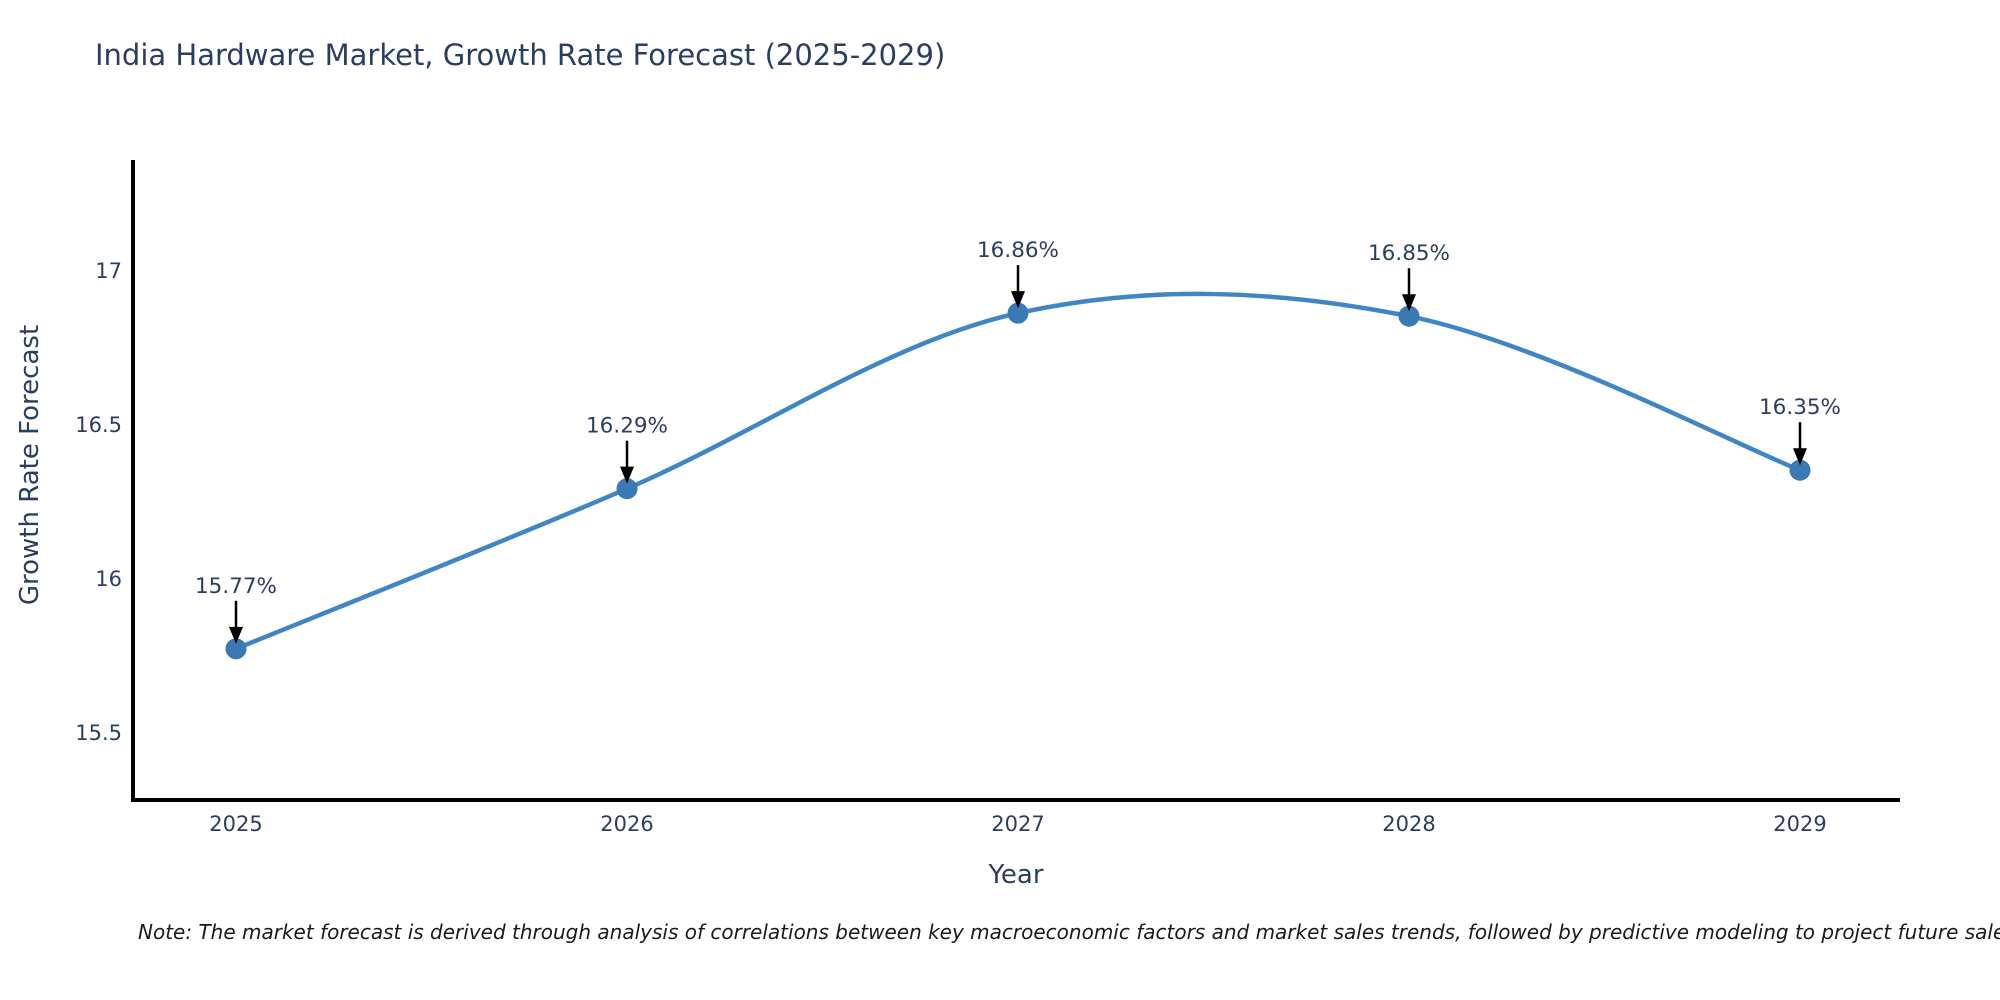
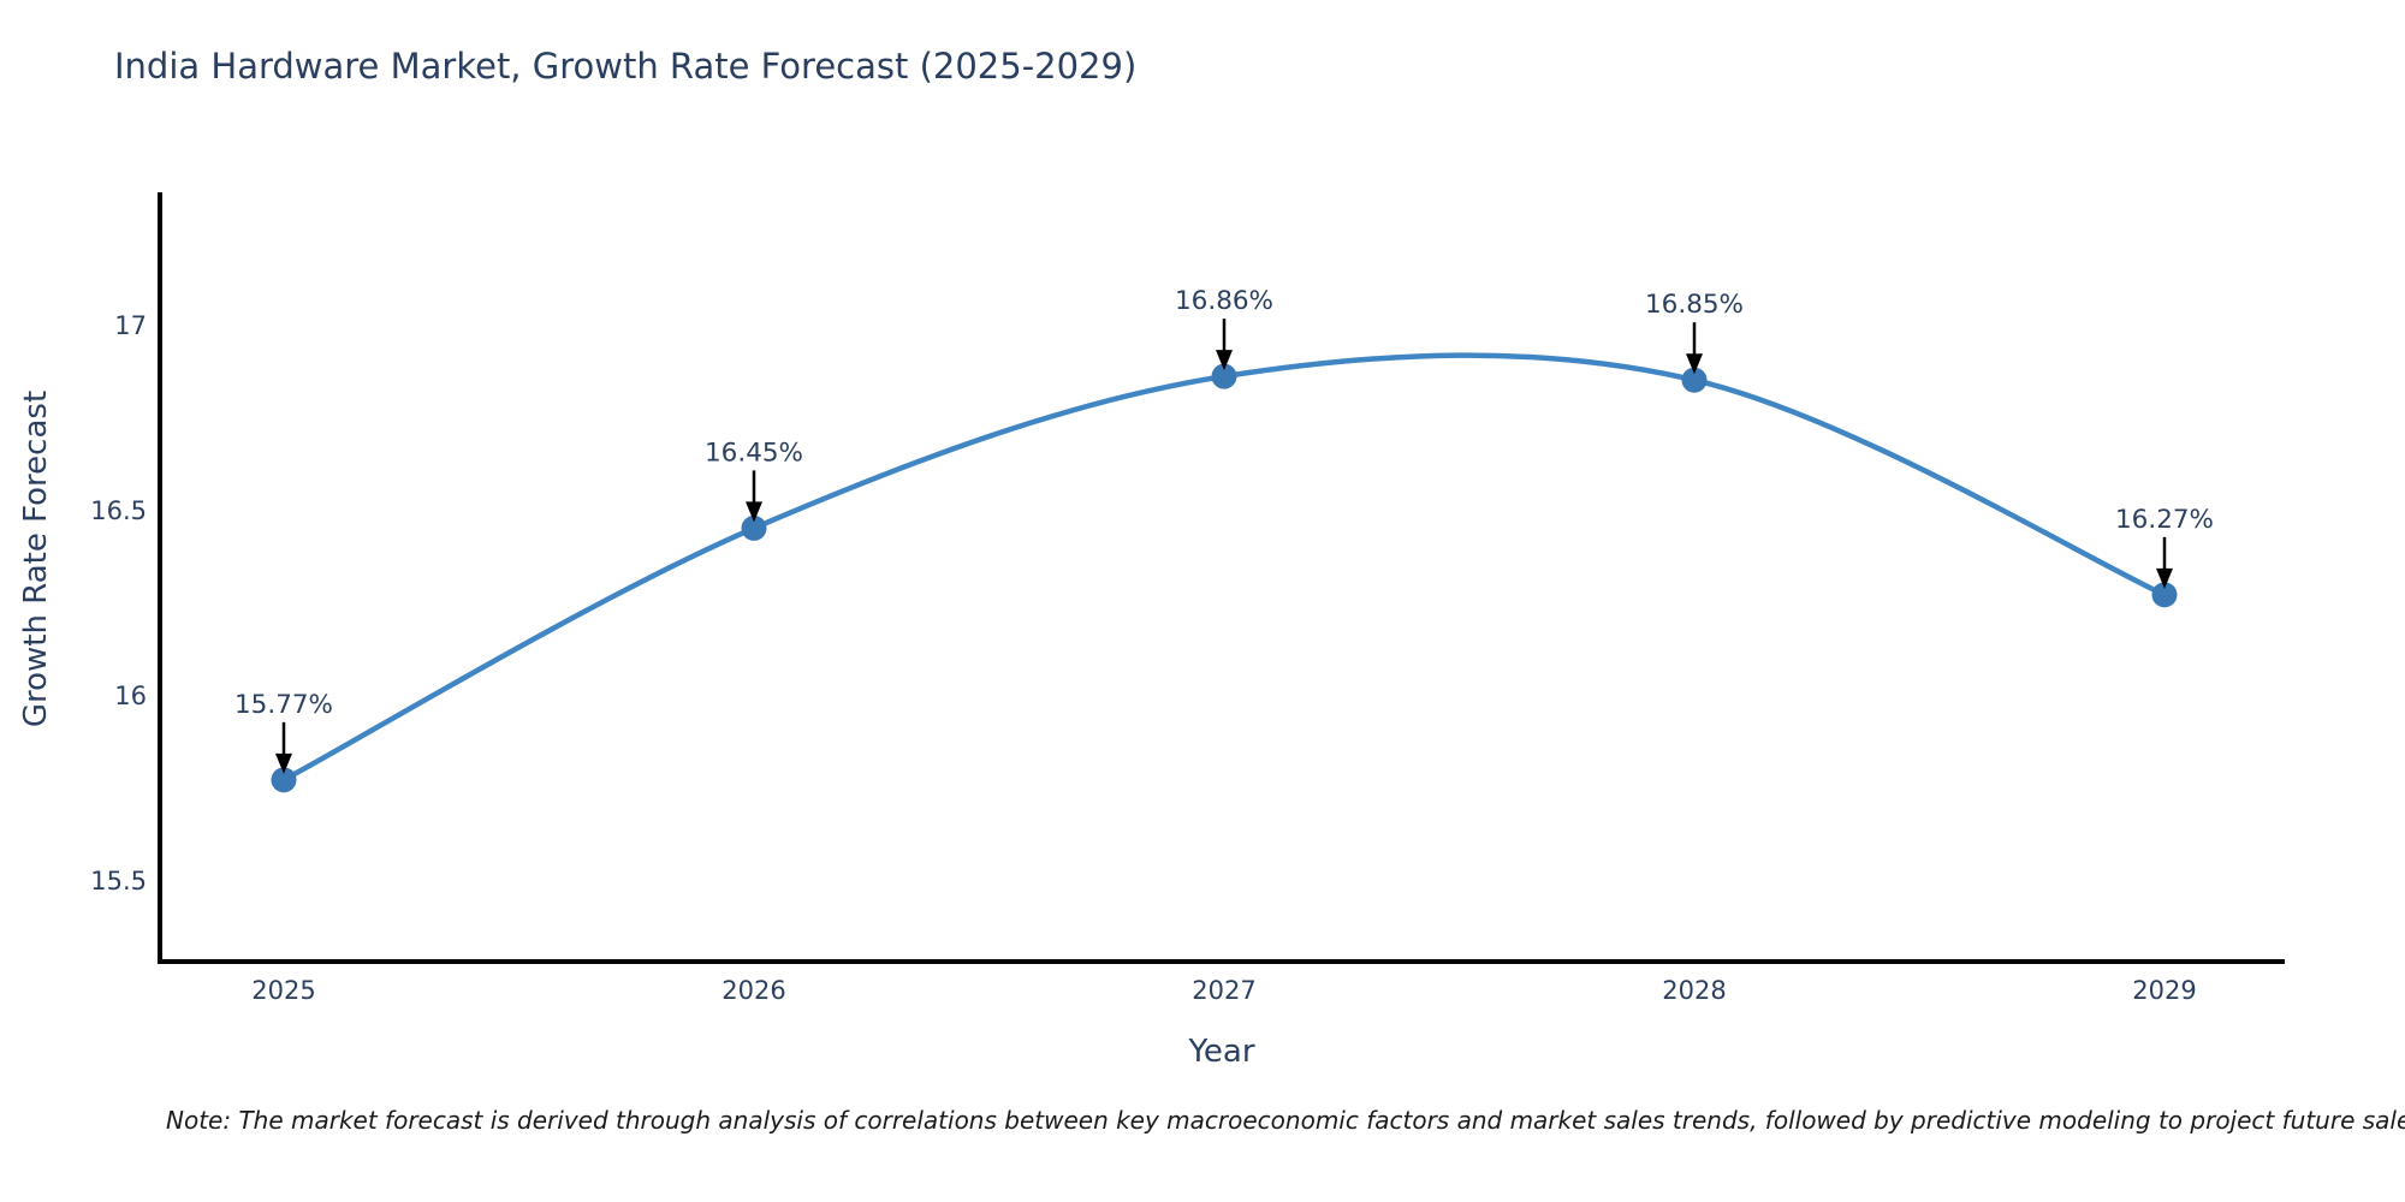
2026: 16.29% -> 16.45%
2029: 16.35% -> 16.27%
